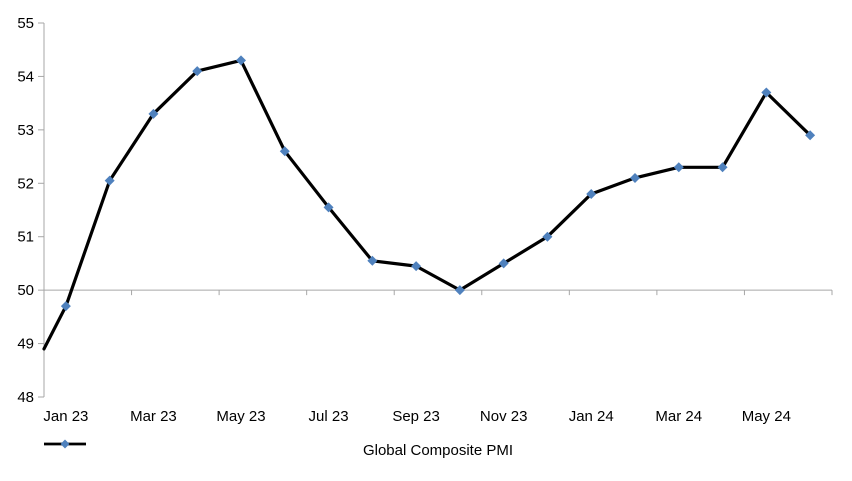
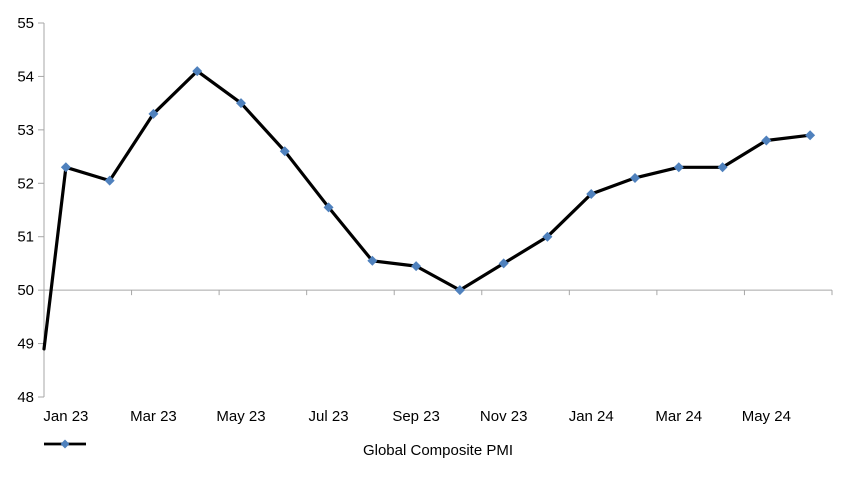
Jan 23: 49.7 -> 52.3
May 23: 54.3 -> 53.5
May 24: 53.7 -> 52.8
